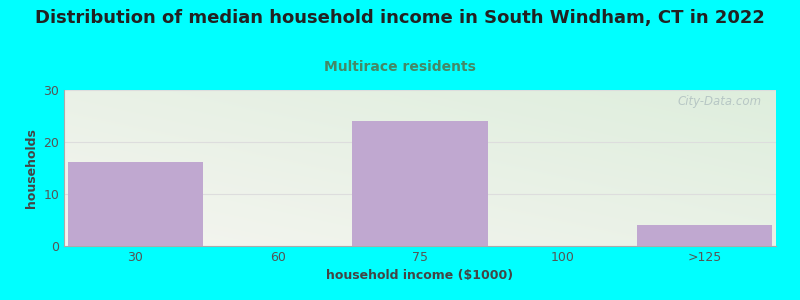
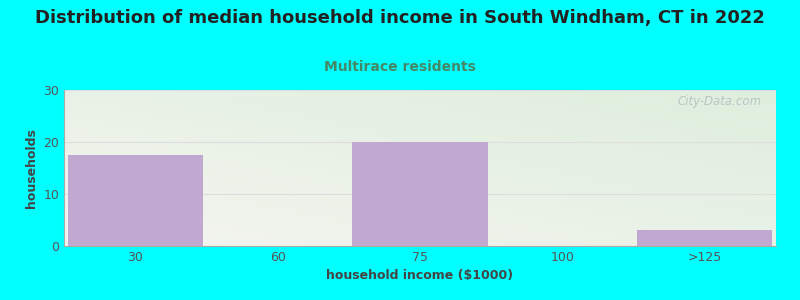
30: 16.2 -> 17.5
75: 24.0 -> 20.0
>125: 4.0 -> 3.0
